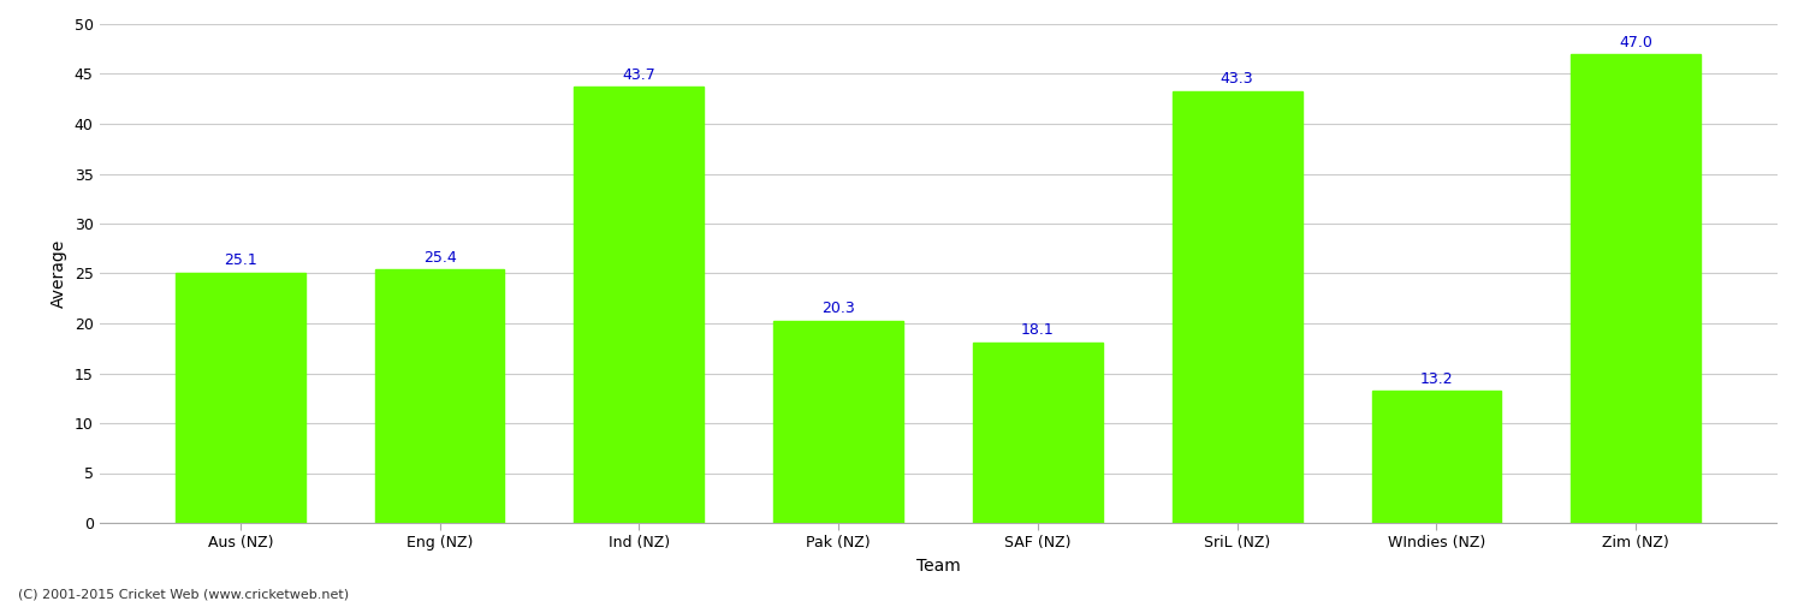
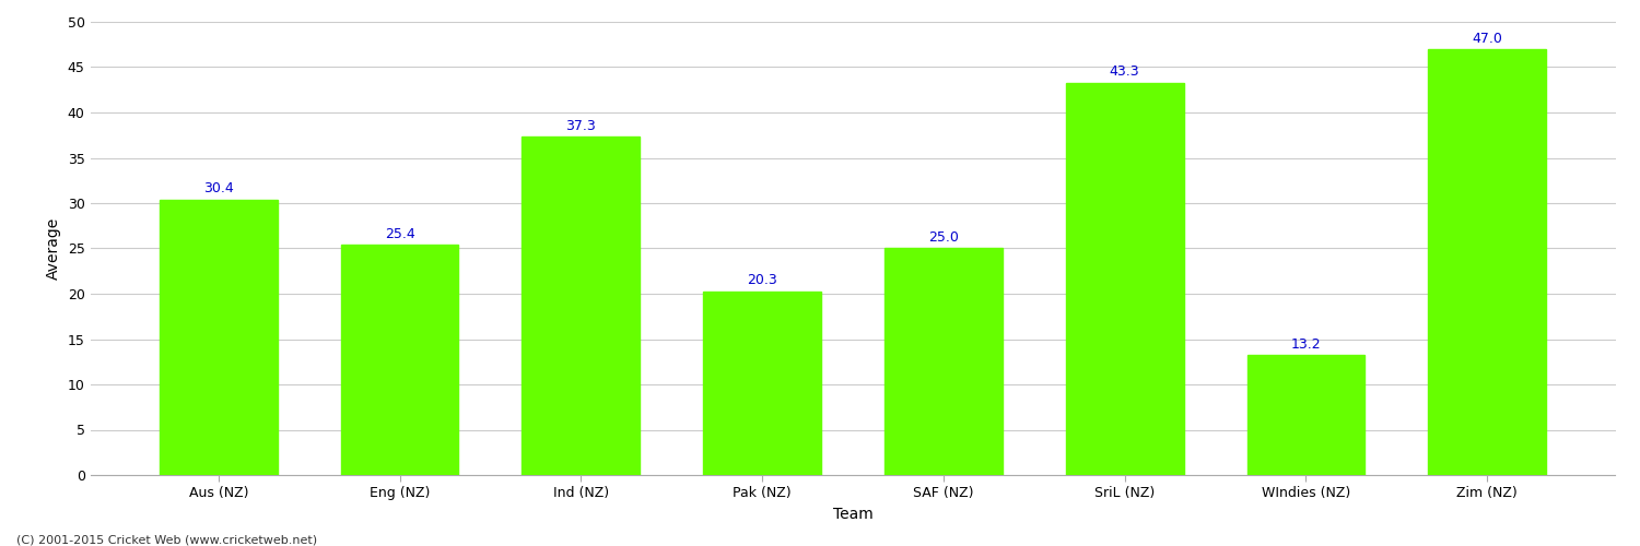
Aus (NZ): 25.1 -> 30.4
Ind (NZ): 43.7 -> 37.3
SAF (NZ): 18.1 -> 25.0
